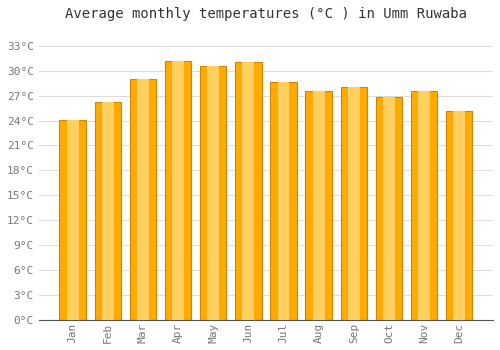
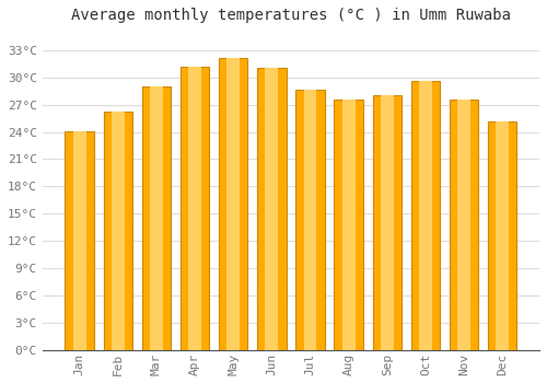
May: 30.6°C -> 32.1°C
Oct: 26.8°C -> 29.6°C
